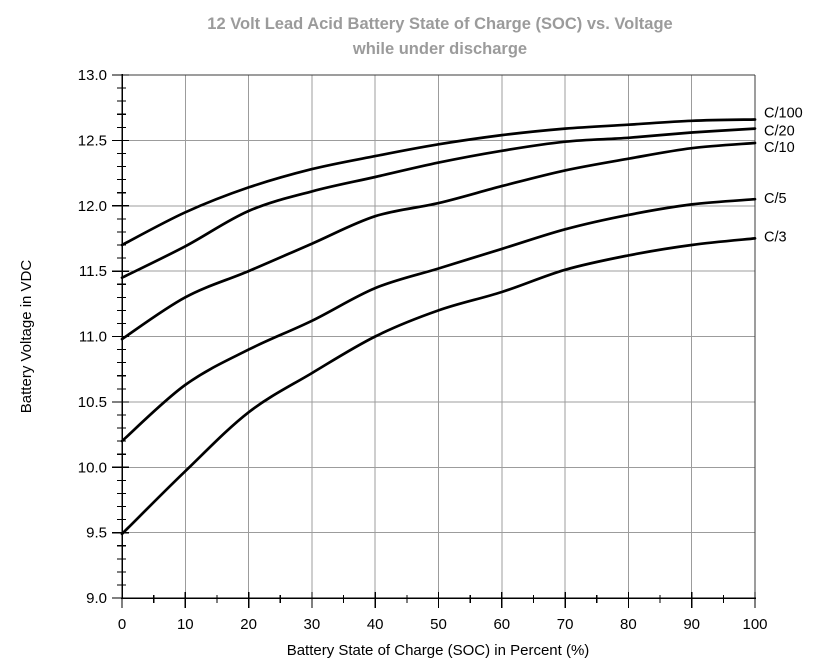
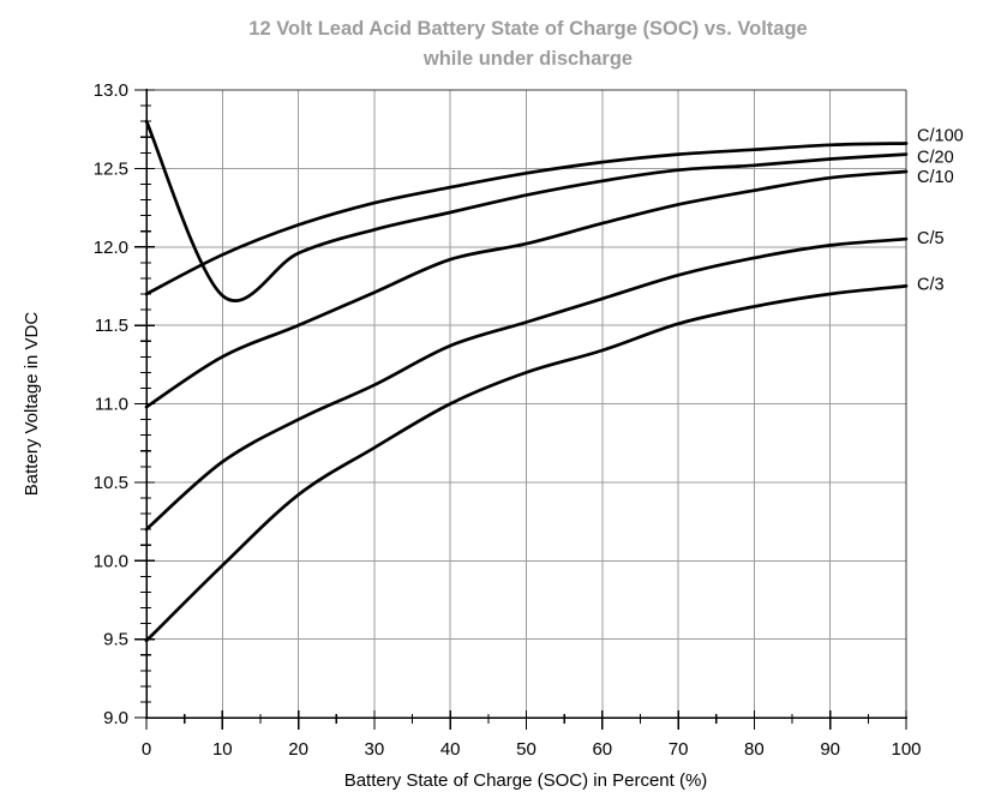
C/20/0: 11.45 -> 12.80
